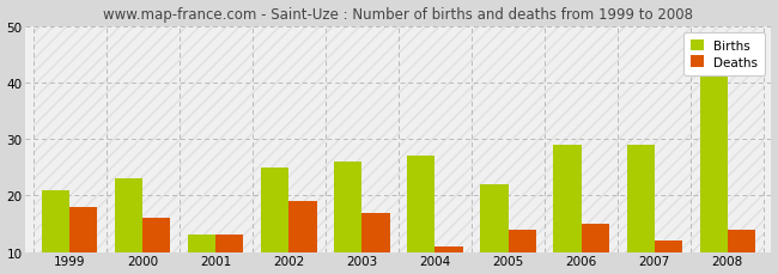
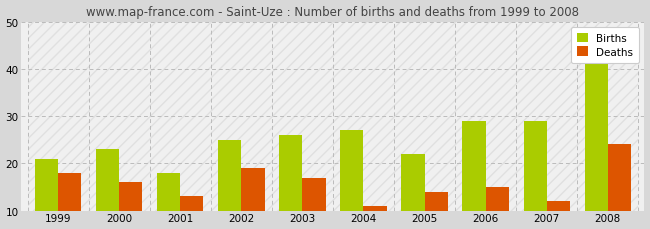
Births/2001: 13 -> 18
Deaths/2008: 14 -> 24
